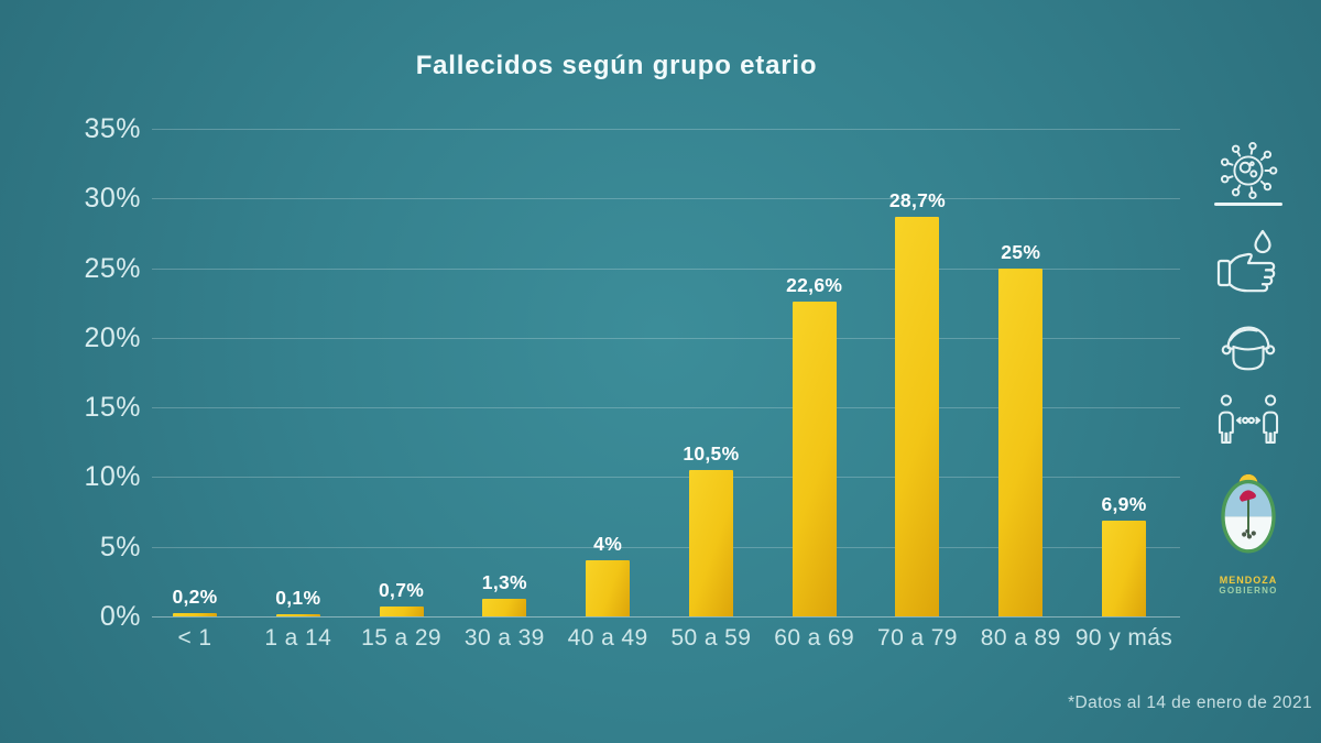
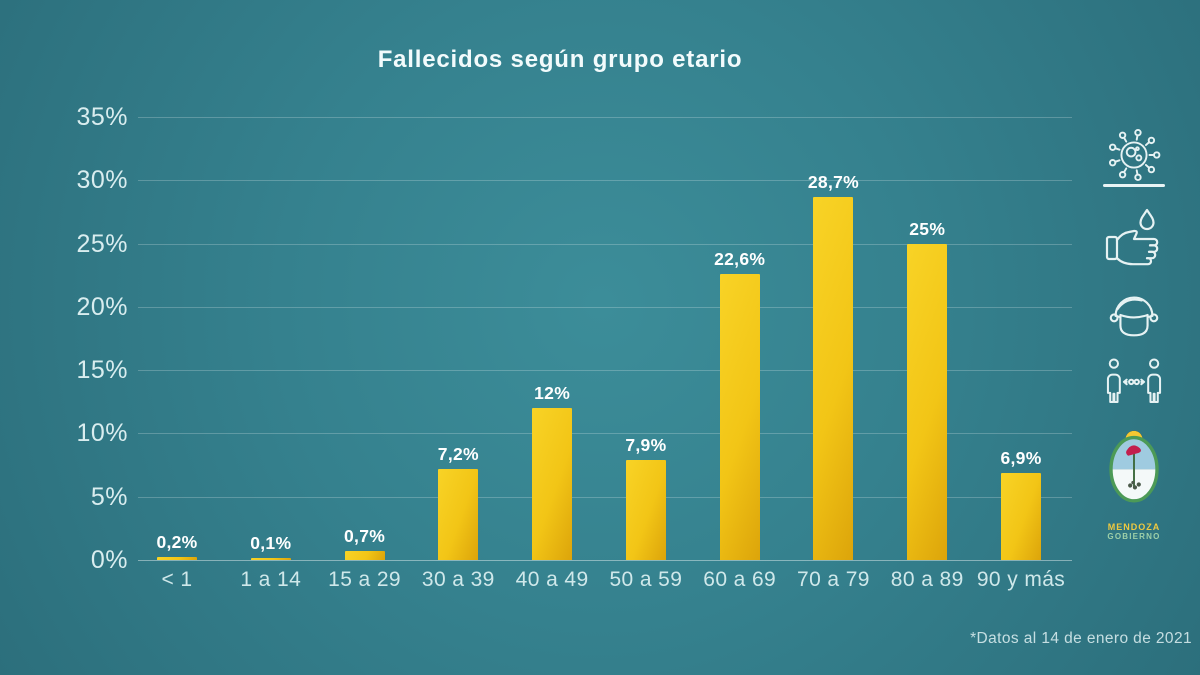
30 a 39: 1,3% -> 7,2%
40 a 49: 4% -> 12%
50 a 59: 10,5% -> 7,9%
